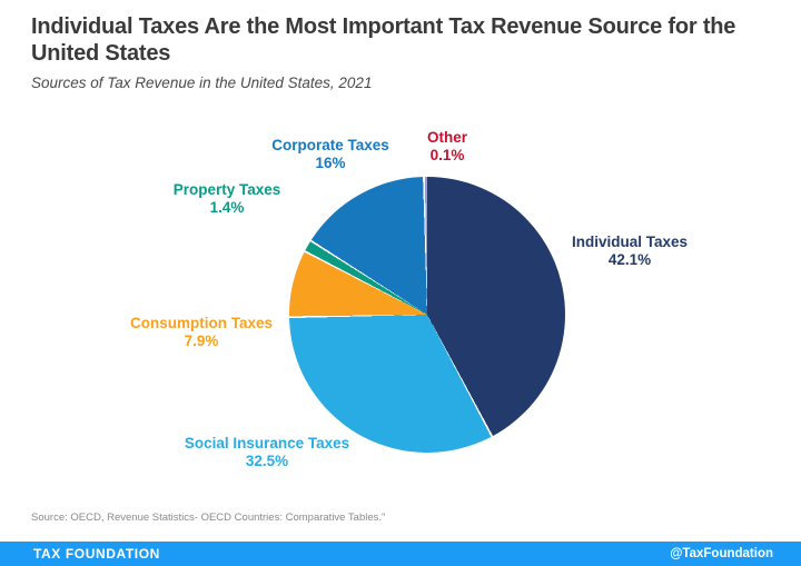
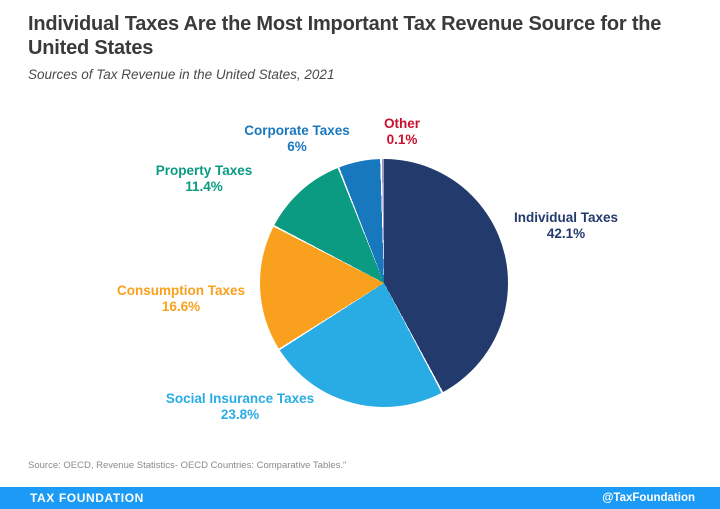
Social Insurance Taxes: 32.5% -> 23.8%
Consumption Taxes: 7.9% -> 16.6%
Property Taxes: 1.4% -> 11.4%
Corporate Taxes: 16% -> 6%
